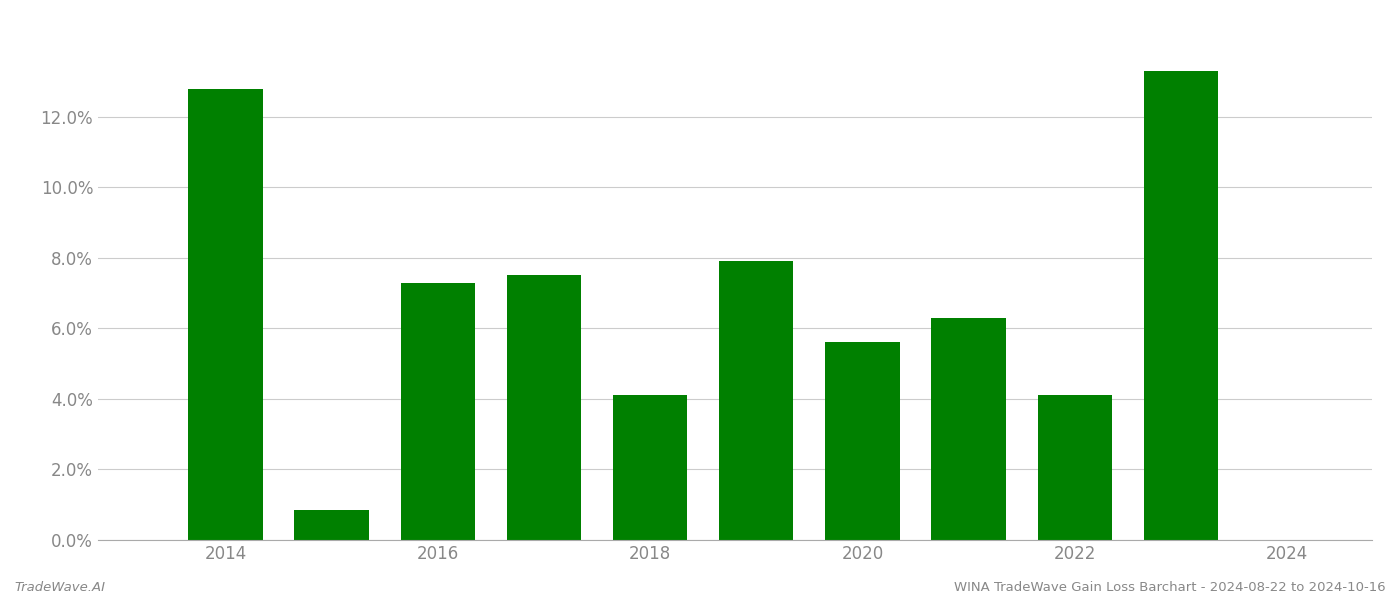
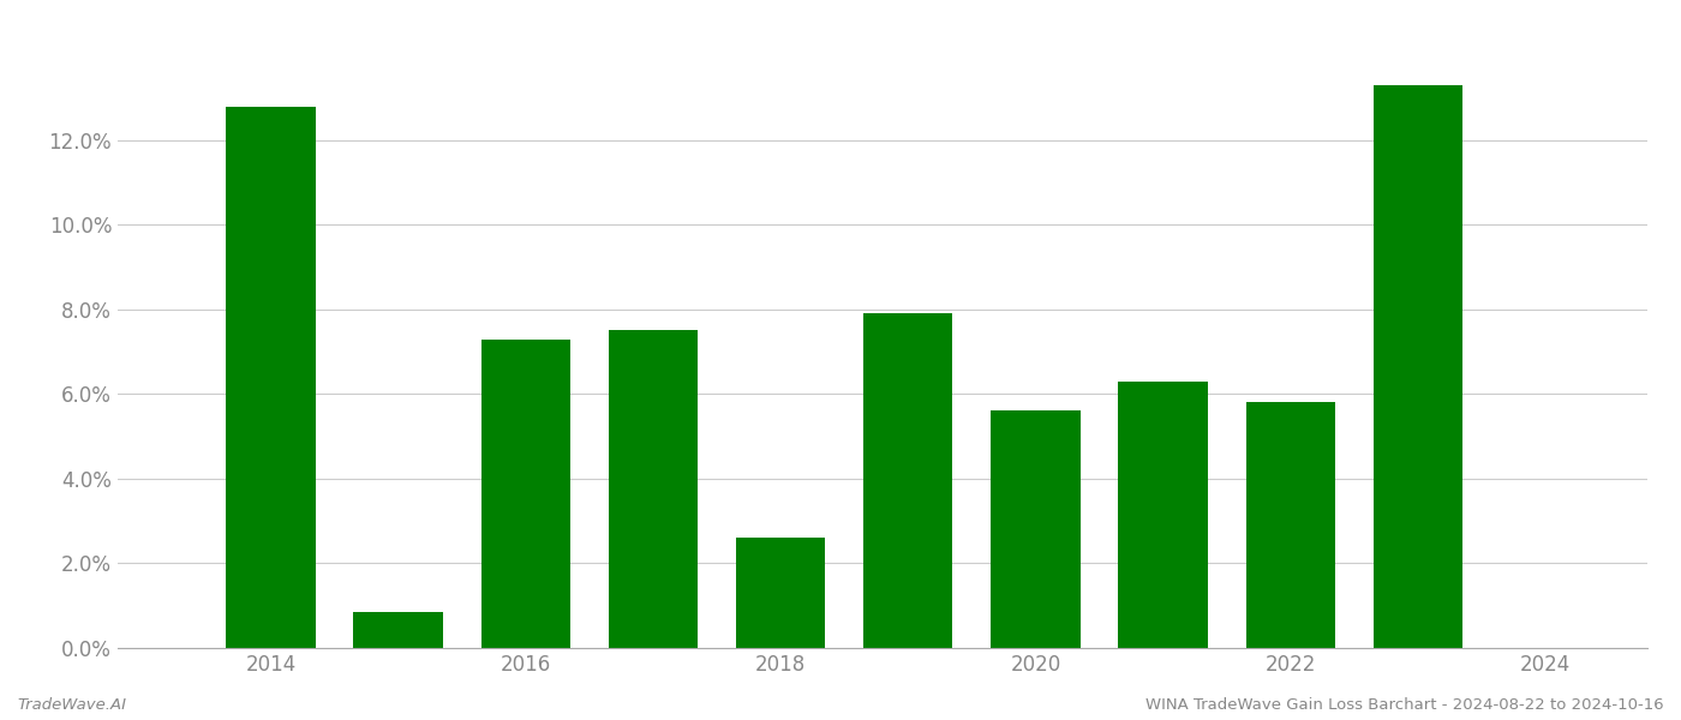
2018: 4.10% -> 2.60%
2022: 4.10% -> 5.80%
